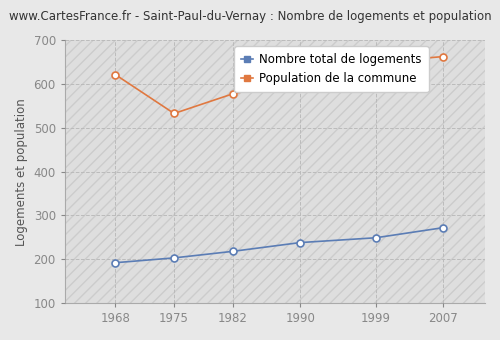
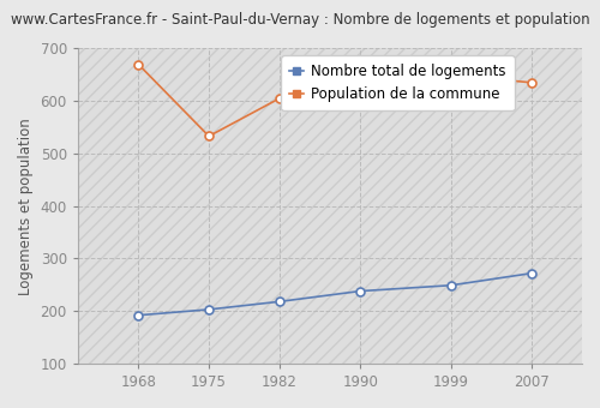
Population de la commune/1968: 622 -> 670
Population de la commune/1982: 578 -> 605
Population de la commune/2007: 663 -> 635
